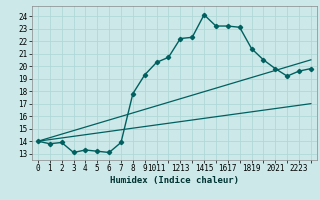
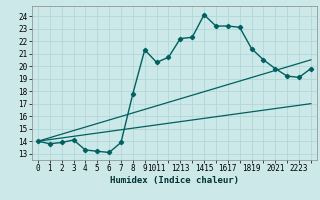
3: 13.1 -> 14.1
9: 19.3 -> 21.3
2223: 19.6 -> 19.1
